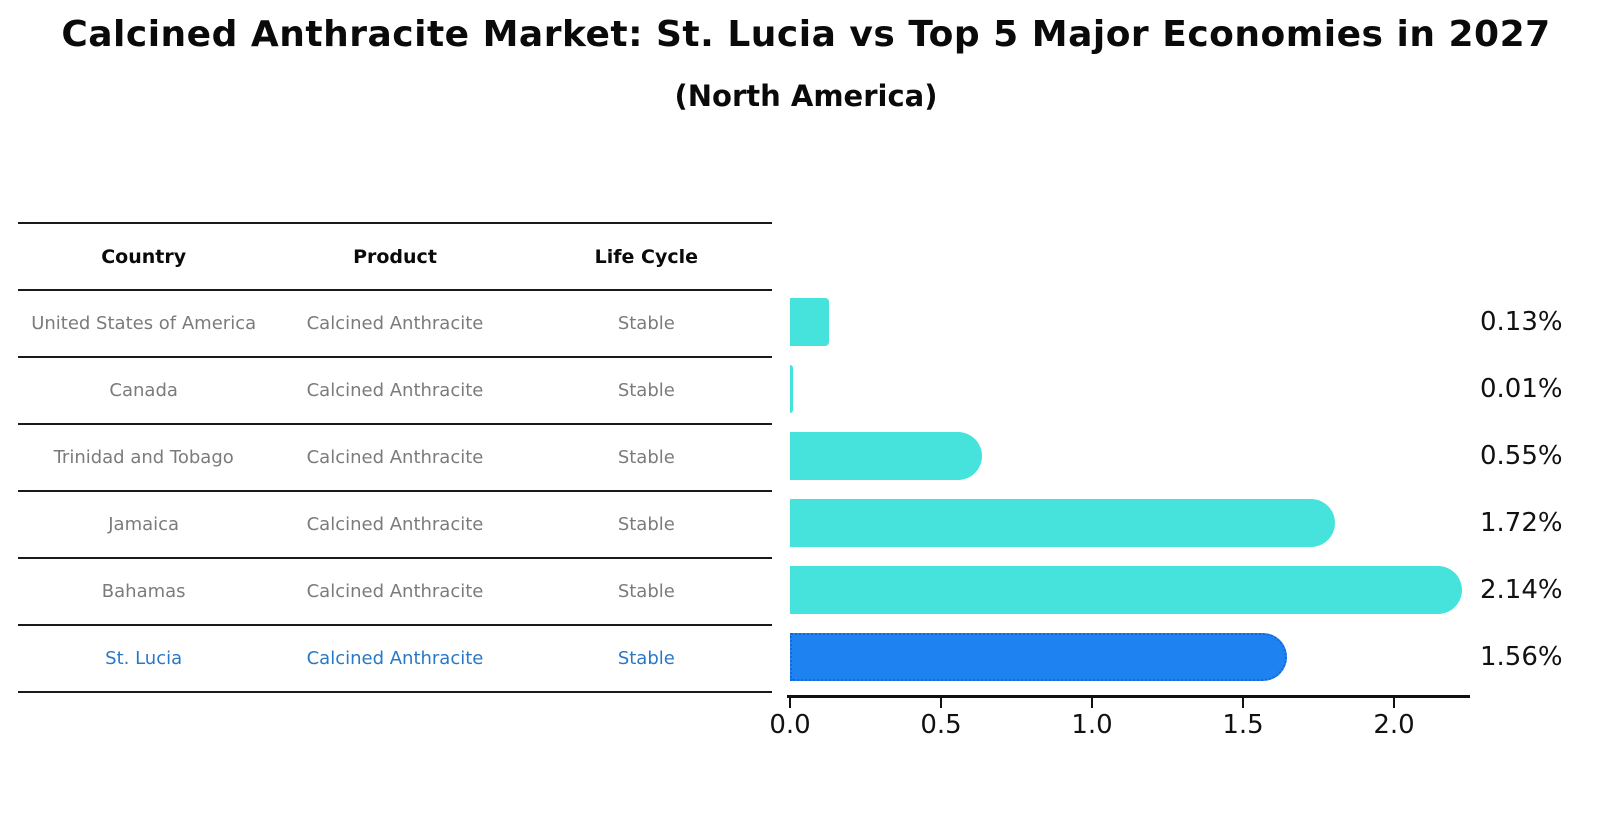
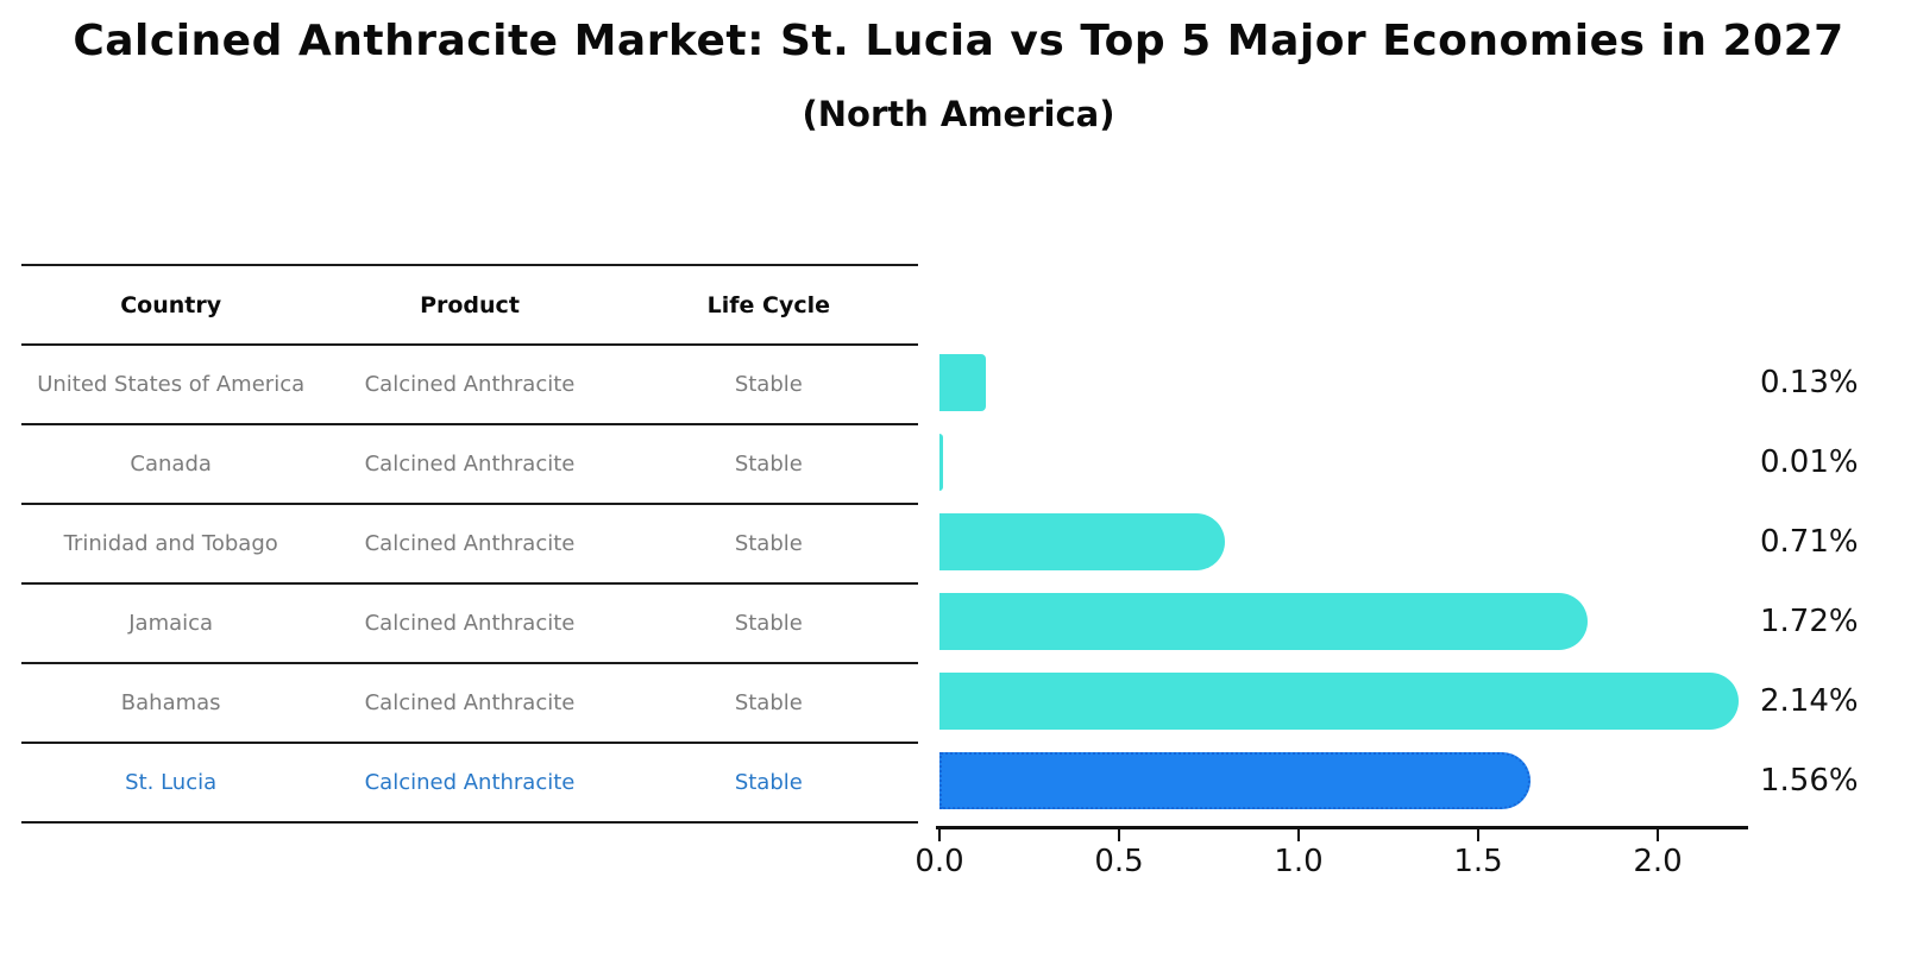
Trinidad and Tobago: 0.55% -> 0.71%
